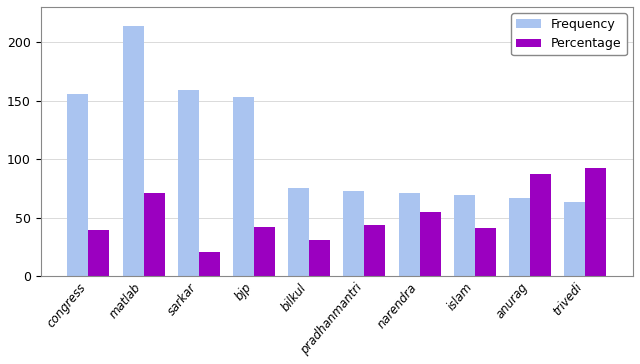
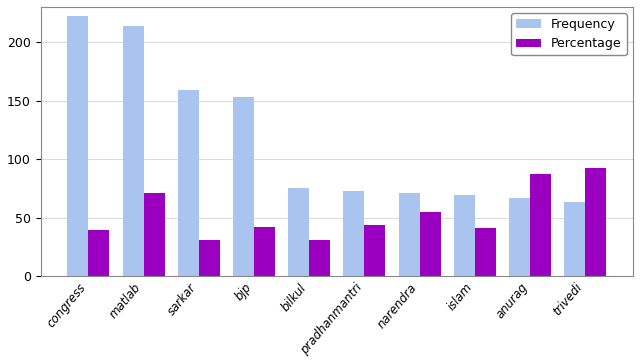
Frequency/congress: 156 -> 222
Percentage/sarkar: 21 -> 31
